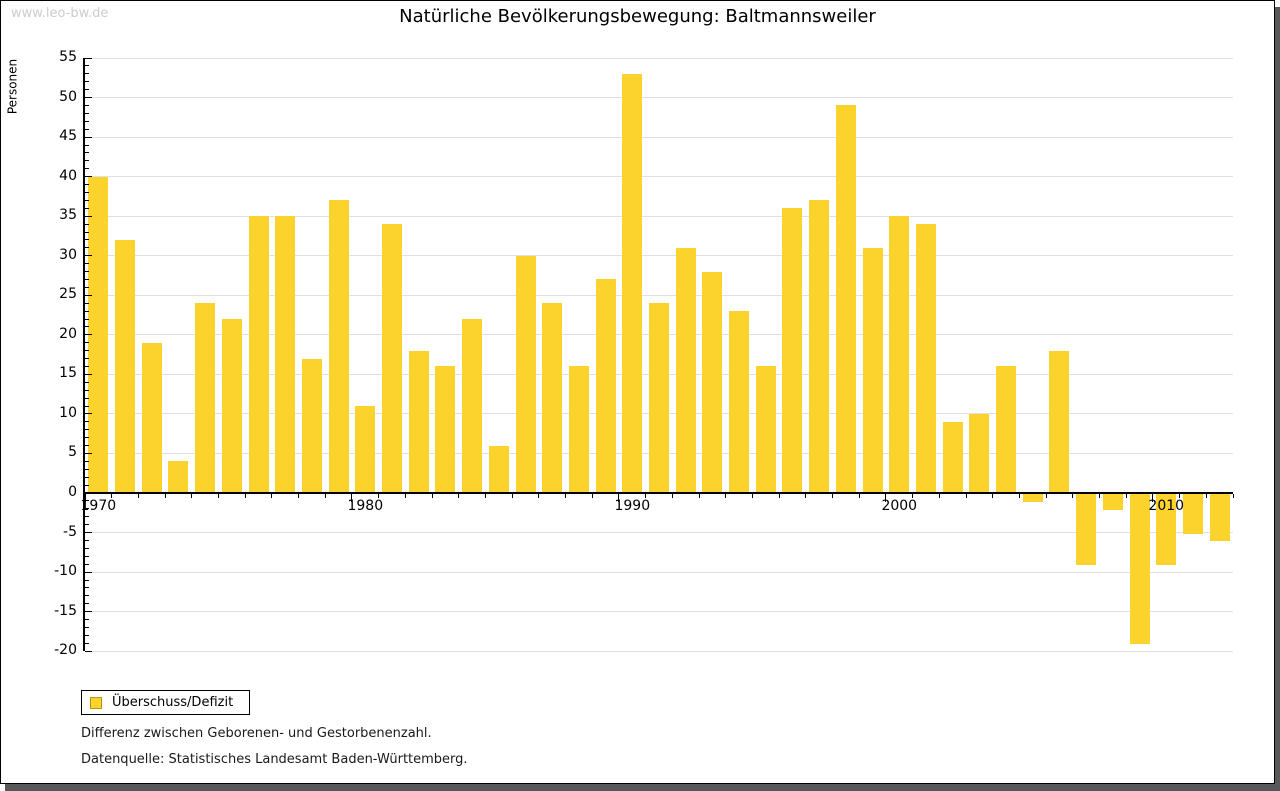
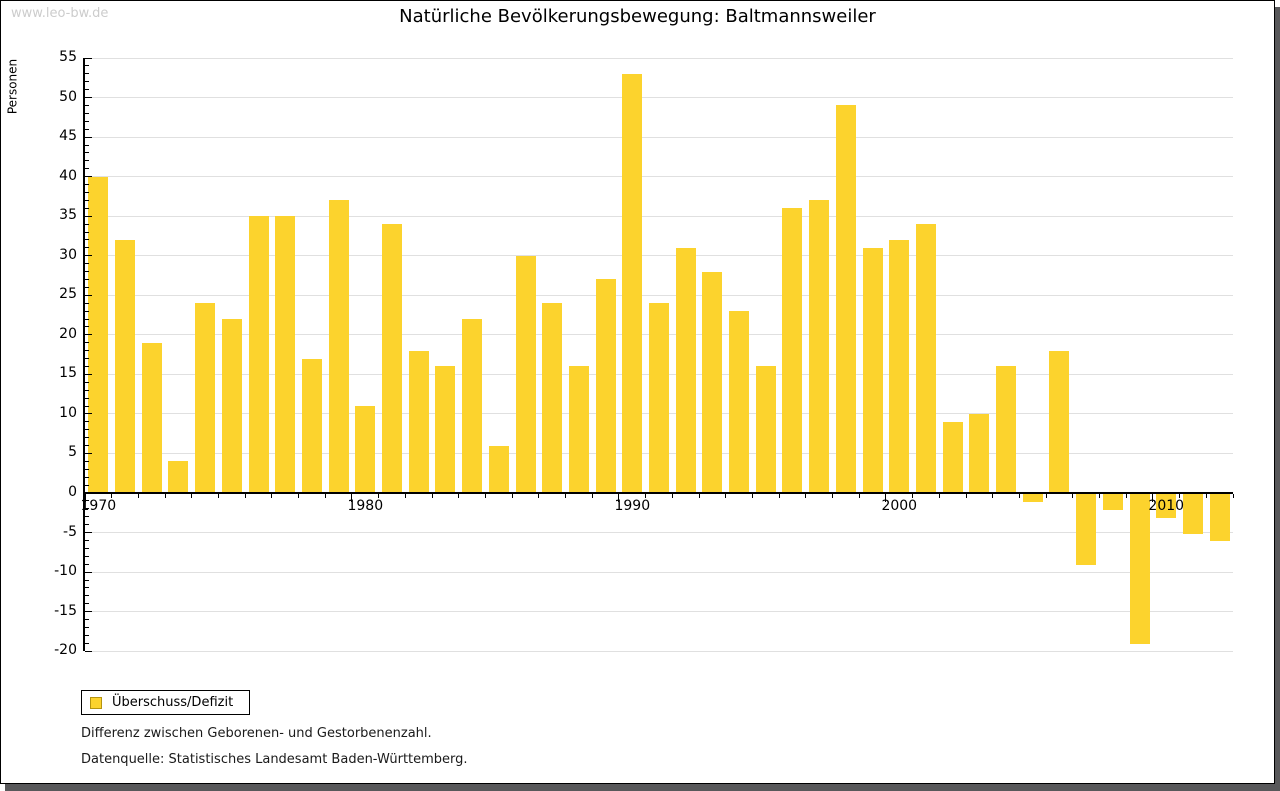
2000: 35 -> 32
2010: -9 -> -3
